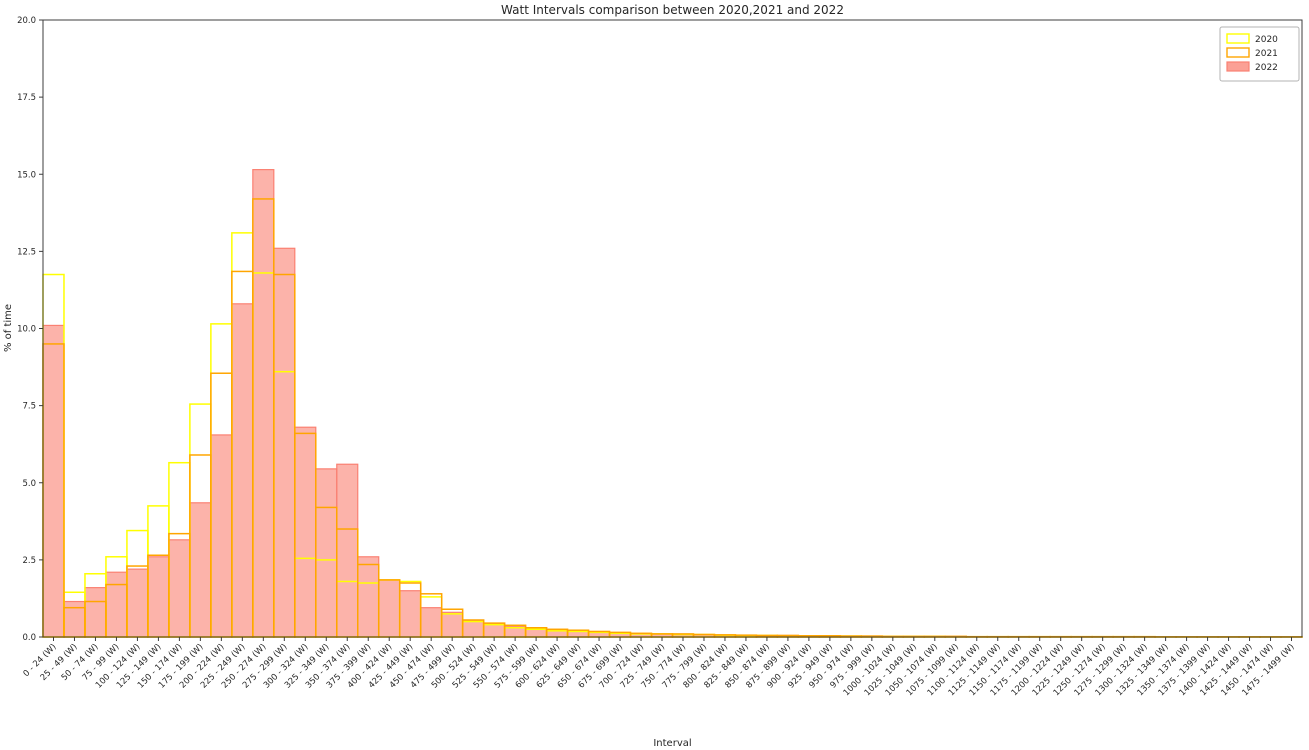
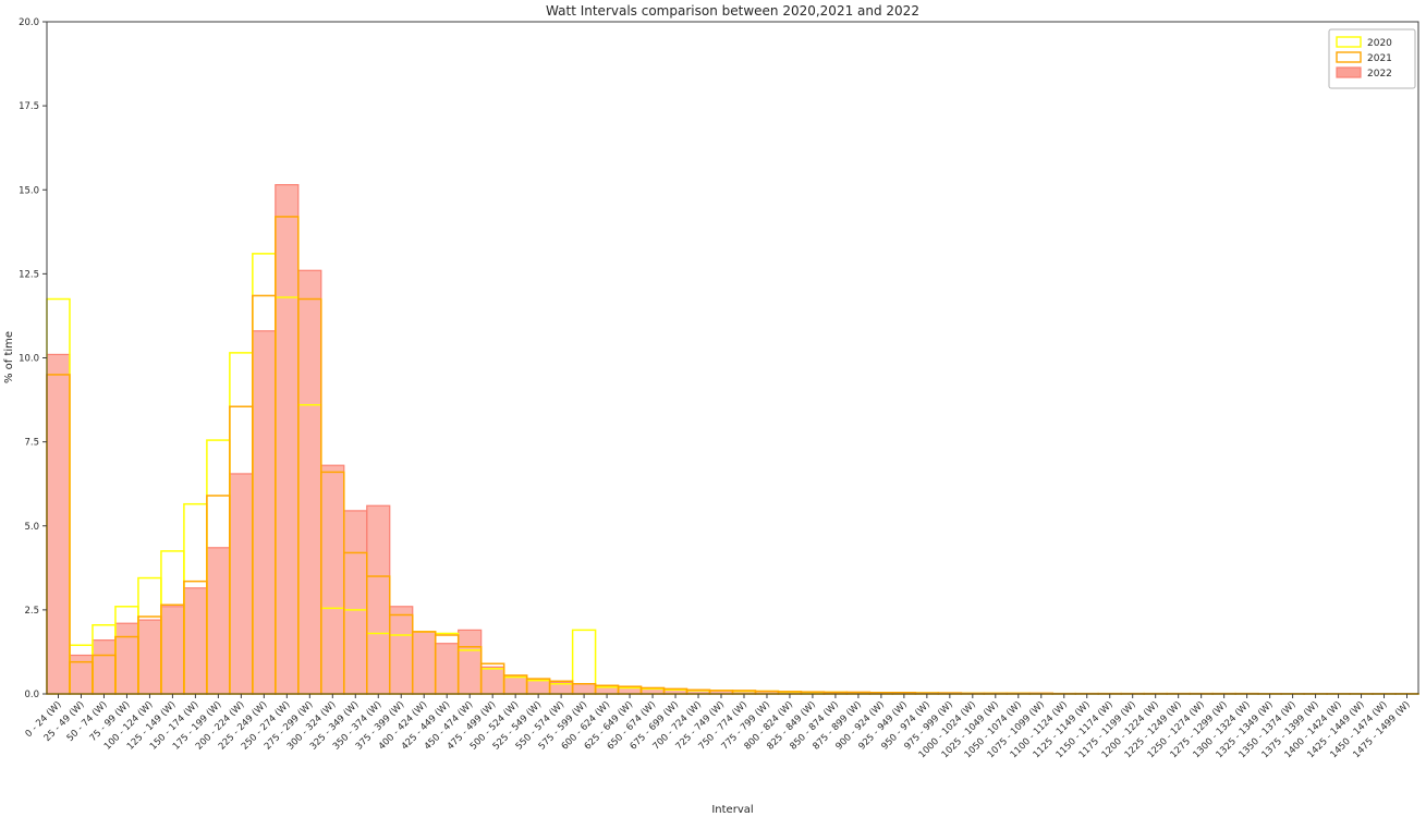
2022/450 - 474 (W): 0.9 -> 1.9
2020/575 - 599 (W): 0.2 -> 1.9
